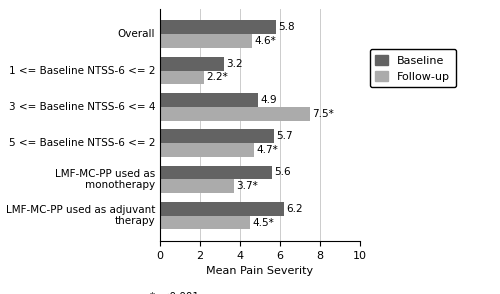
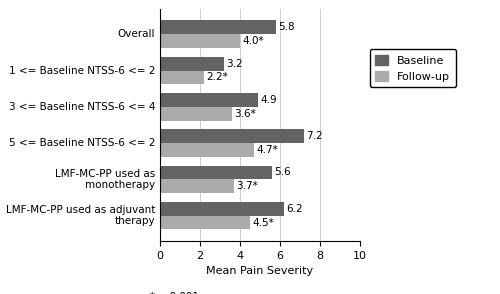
Follow-up/Overall: 4.6* -> 4.0*
Follow-up/3 <= Baseline NTSS-6 <= 4: 7.5* -> 3.6*
Baseline/5 <= Baseline NTSS-6 <= 2: 5.7 -> 7.2
